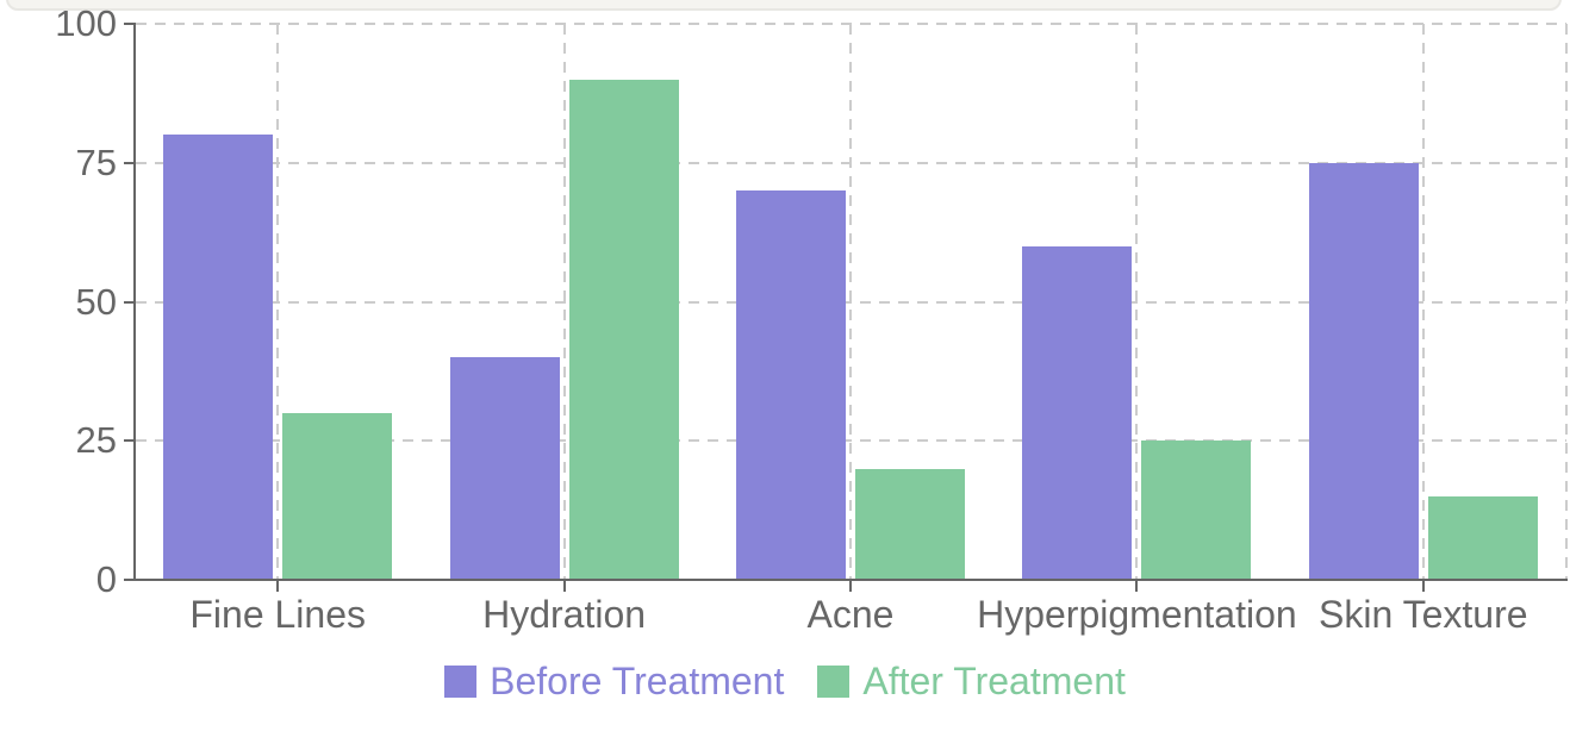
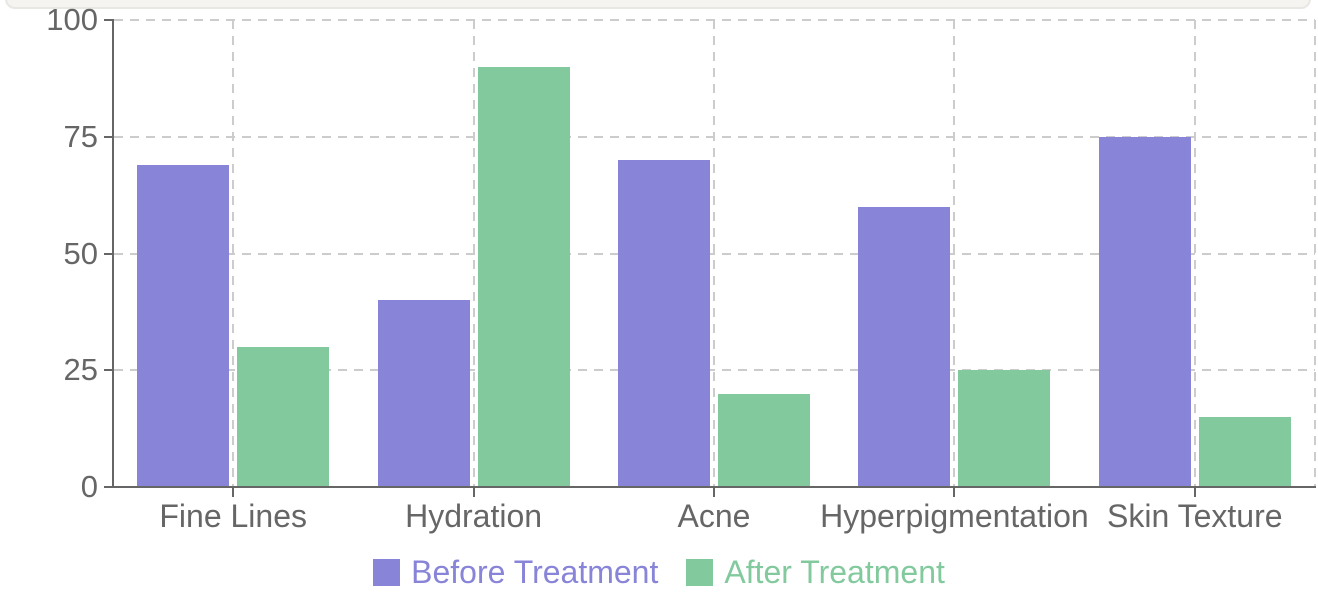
Before Treatment/Fine Lines: 80 -> 69
